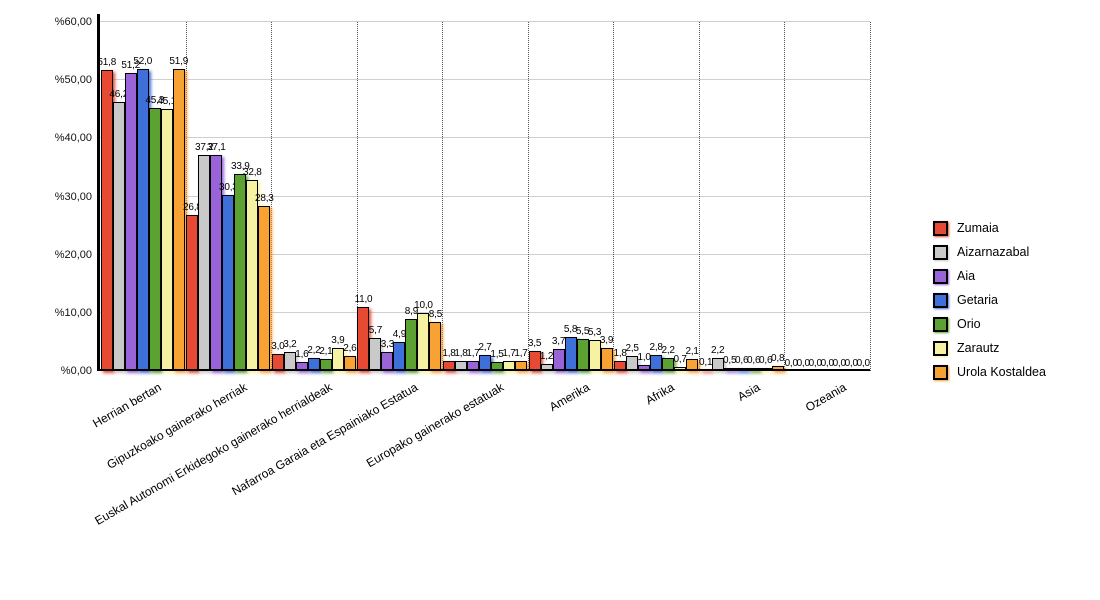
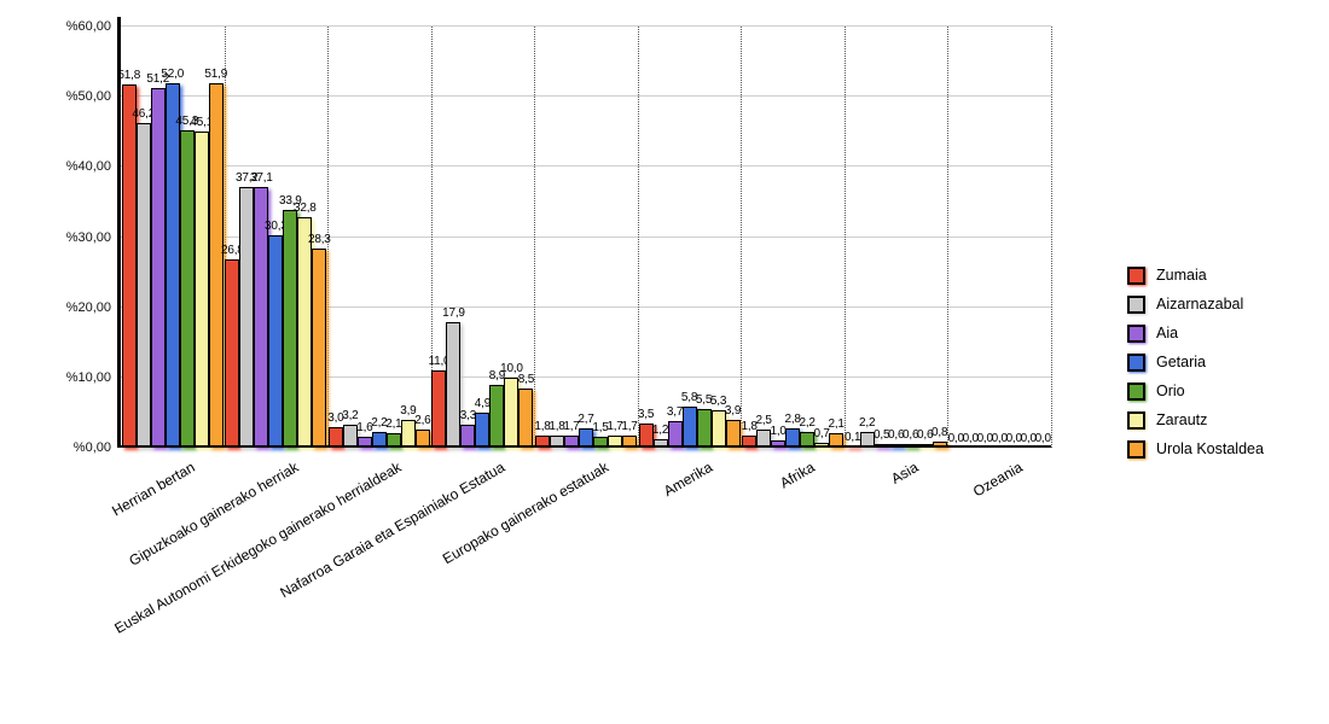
Aizarnazabal/Nafarroa Garaia eta Espainiako Estatua: 5,7 -> 17,9
